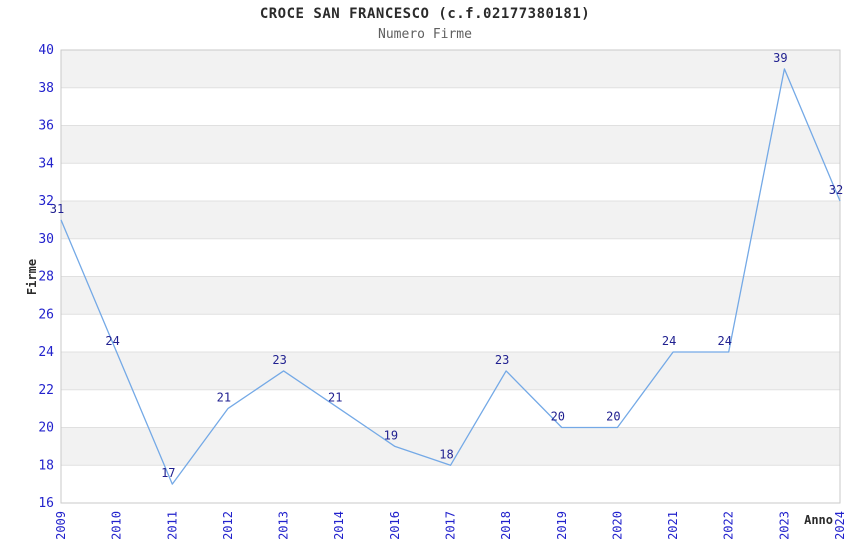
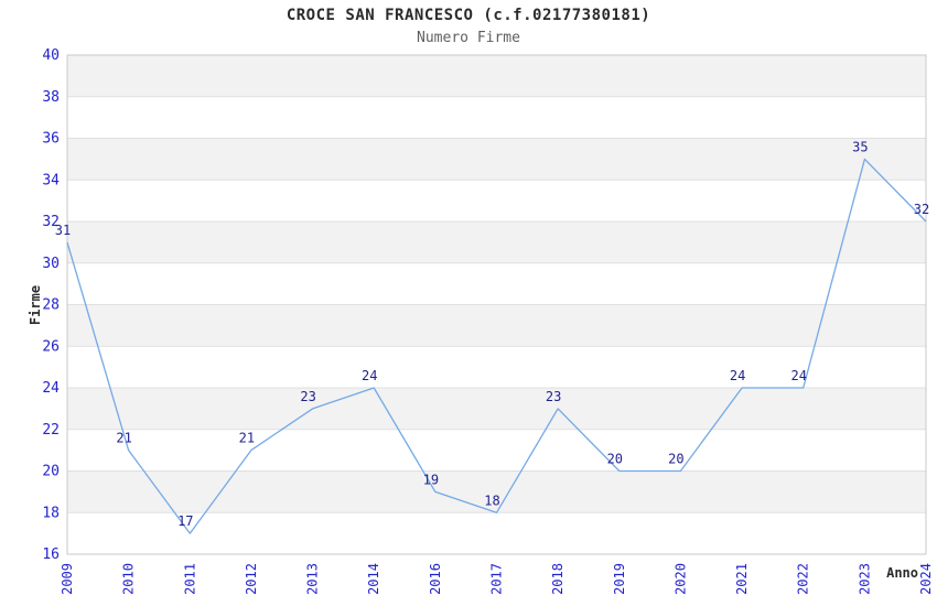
2010: 24 -> 21
2014: 21 -> 24
2023: 39 -> 35
